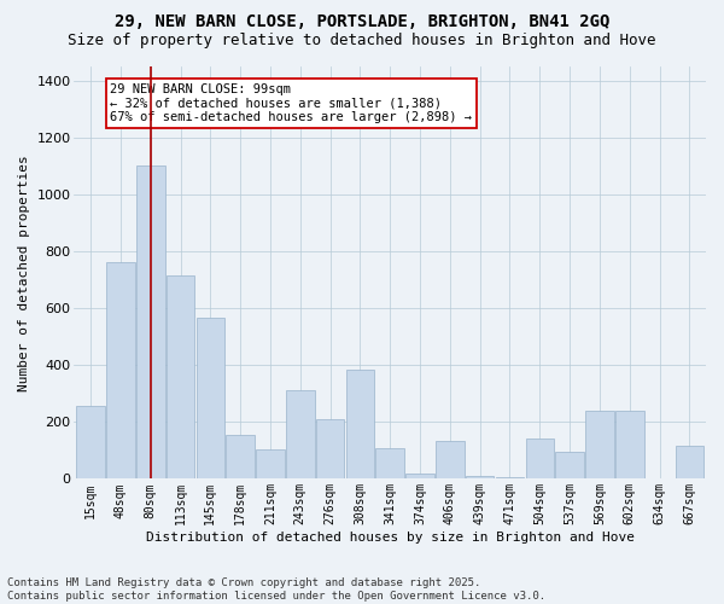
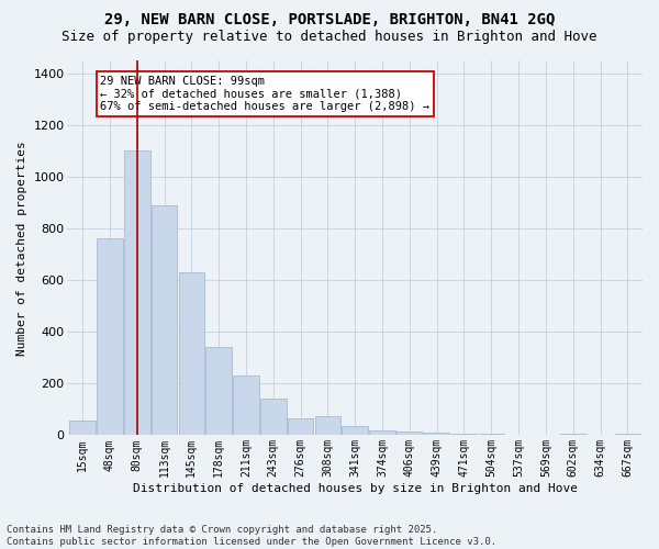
15sqm: 255 -> 55
113sqm: 715 -> 890
145sqm: 565 -> 630
178sqm: 155 -> 340
211sqm: 105 -> 230
243sqm: 310 -> 140
276sqm: 210 -> 65
308sqm: 385 -> 75
341sqm: 110 -> 35
406sqm: 135 -> 15
504sqm: 140 -> 8
537sqm: 95 -> 2
569sqm: 240 -> 2
602sqm: 240 -> 8
667sqm: 115 -> 5
